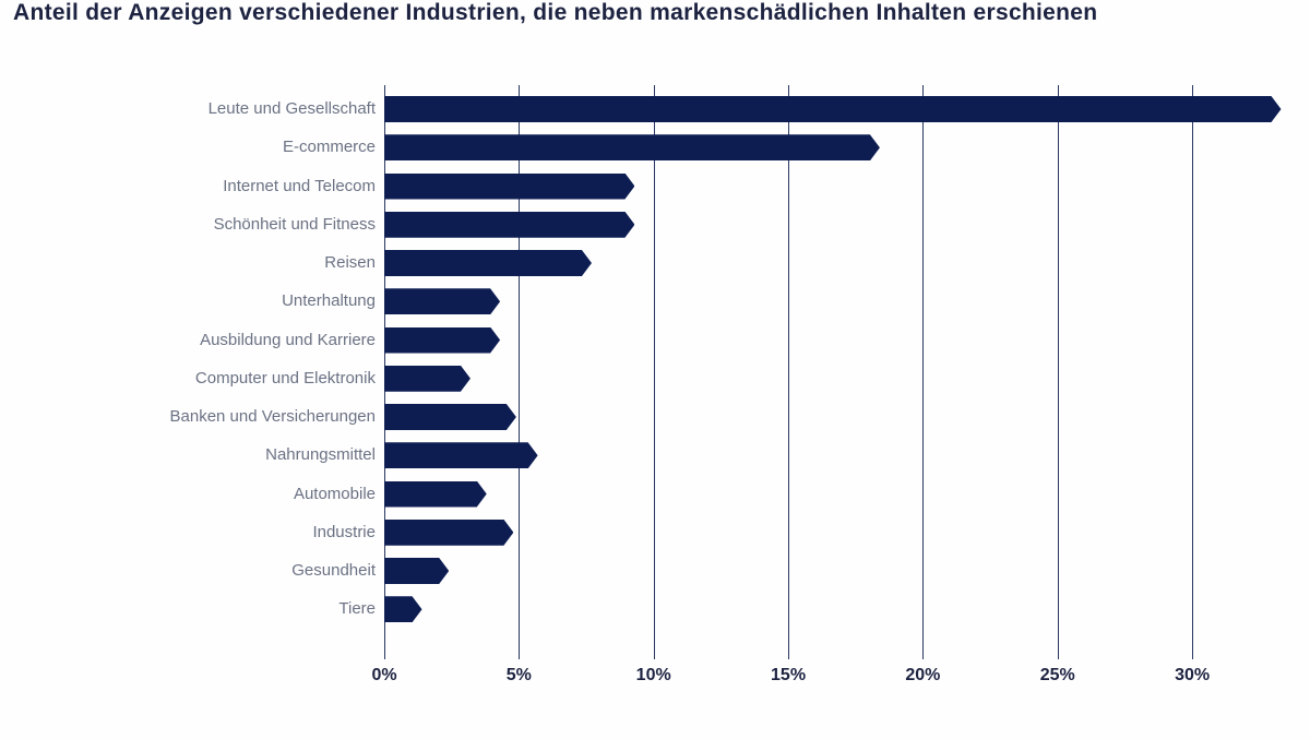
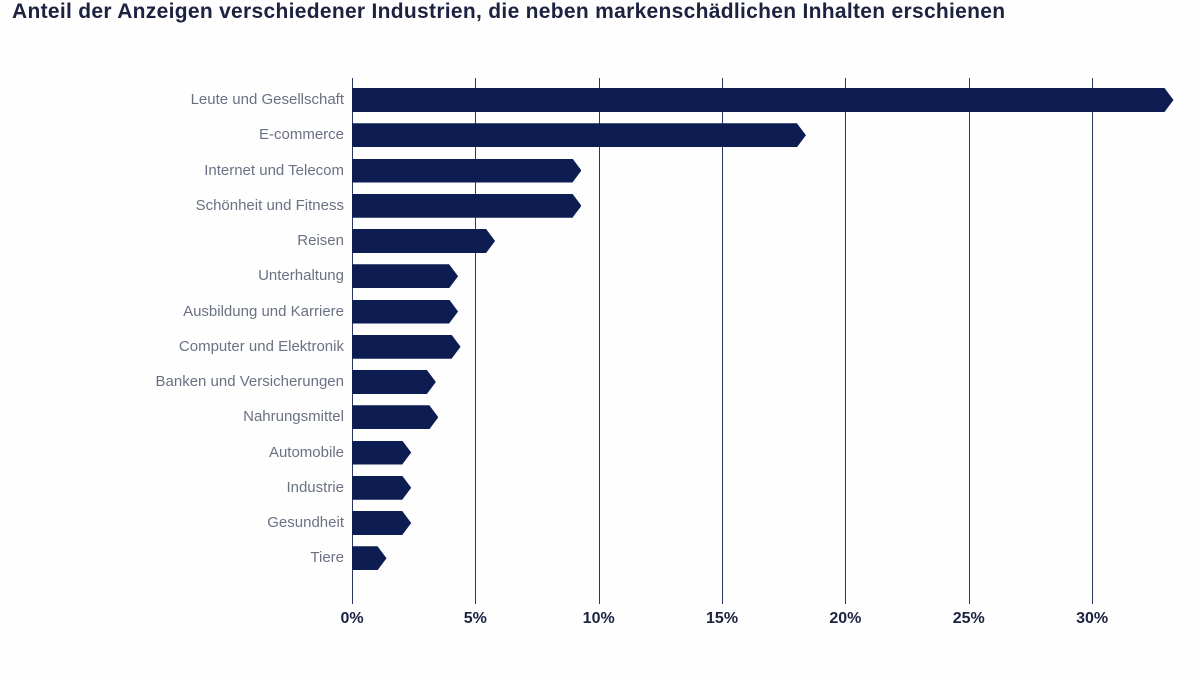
Reisen: 7.7% -> 5.8%
Computer und Elektronik: 3.2% -> 4.4%
Banken und Versicherungen: 4.9% -> 3.4%
Nahrungsmittel: 5.7% -> 3.5%
Automobile: 3.8% -> 2.4%
Industrie: 4.8% -> 2.4%
